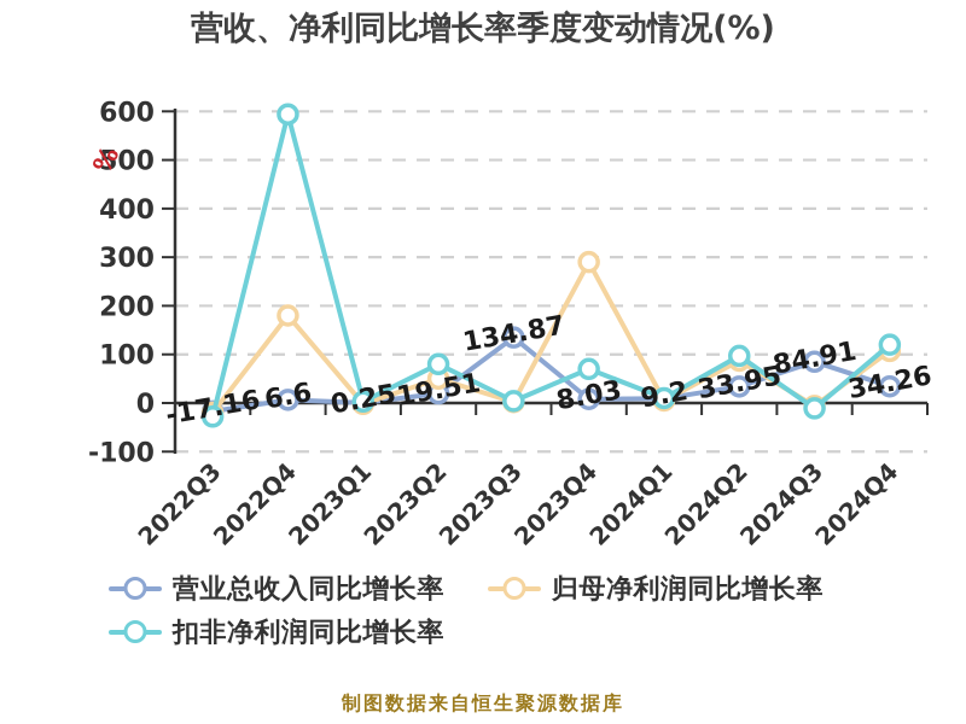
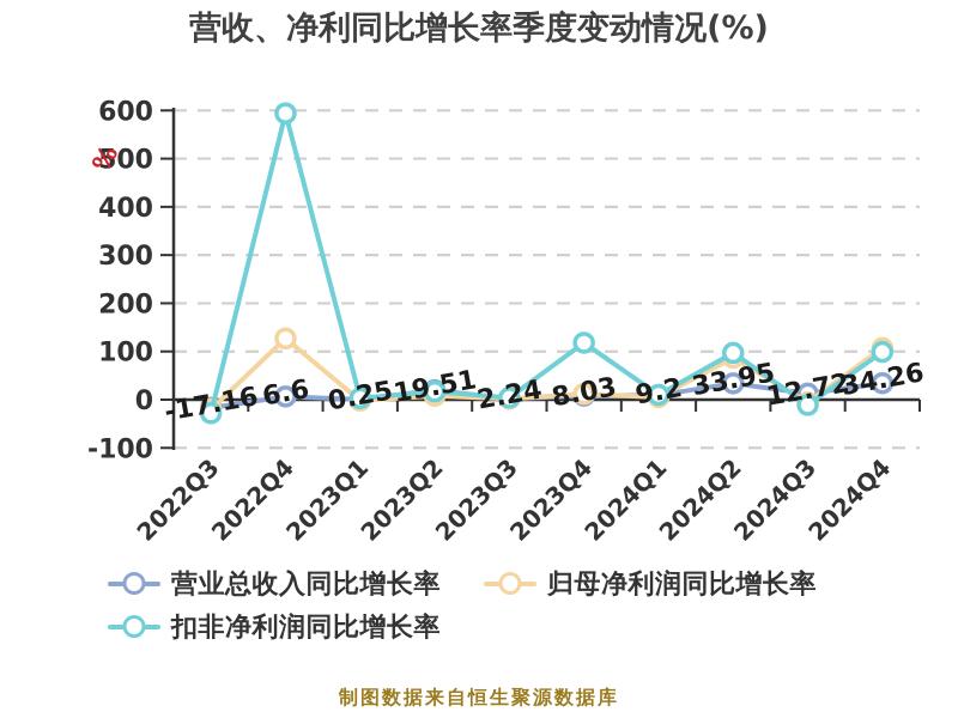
归母净利润同比增长率/2022Q4: 180 -> 130
归母净利润同比增长率/2023Q2: 50 -> 10
扣非净利润同比增长率/2023Q2: 80 -> 20
营业总收入同比增长率/2023Q3: 134.87 -> 2.24
归母净利润同比增长率/2023Q4: 290 -> 10
扣非净利润同比增长率/2023Q4: 70 -> 120
营业总收入同比增长率/2024Q3: 84.91 -> 12.72
扣非净利润同比增长率/2024Q4: 120 -> 100
